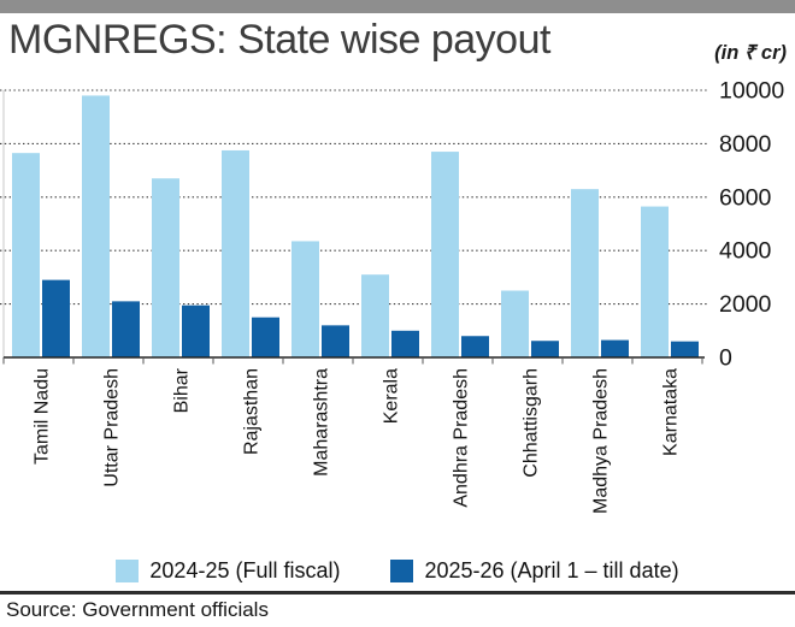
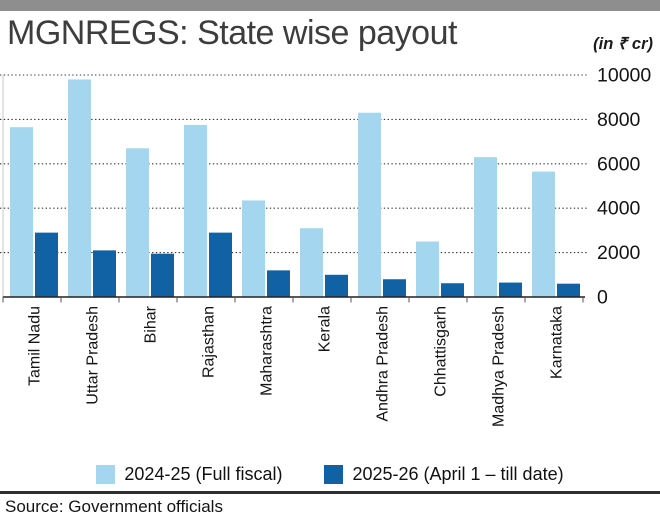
2025-26 (April 1 – till date)/Rajasthan: 1500 -> 2900
2024-25 (Full fiscal)/Andhra Pradesh: 7700 -> 8300
